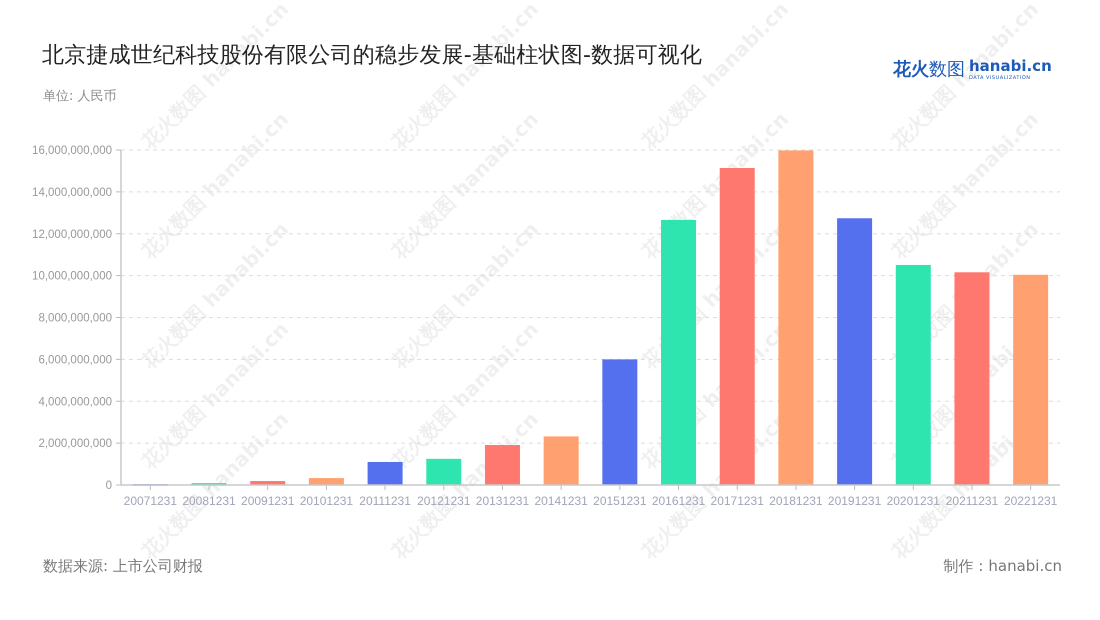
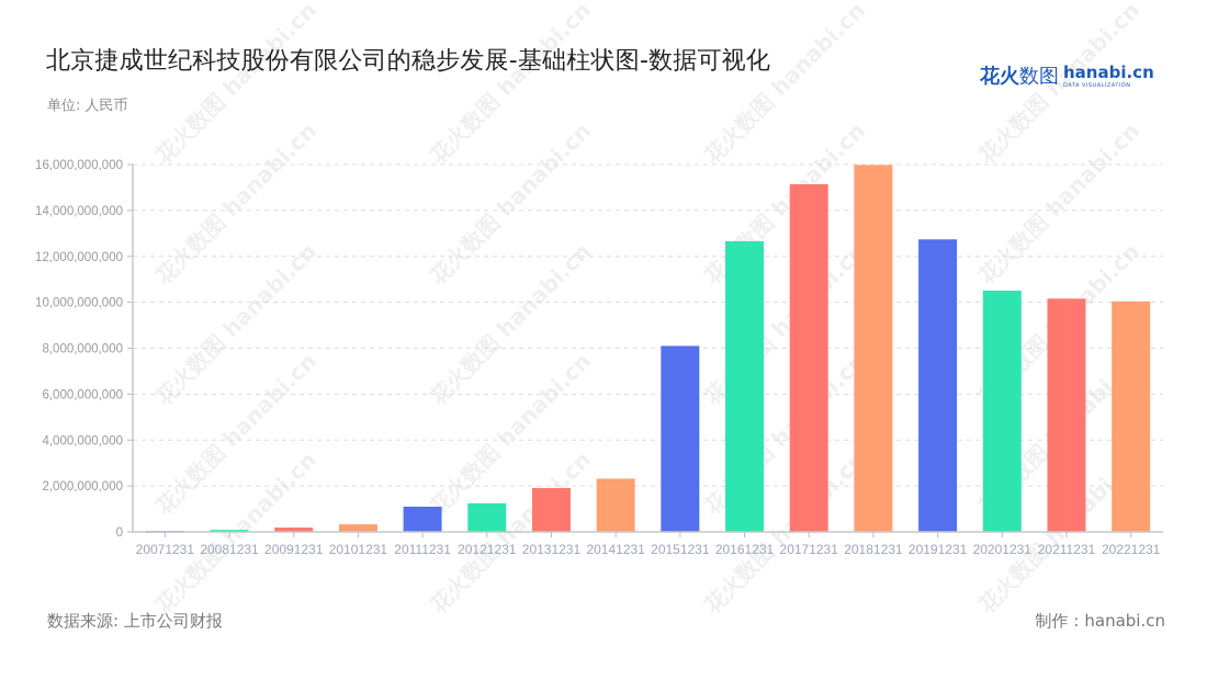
20151231: 6000000000 -> 8100000000
